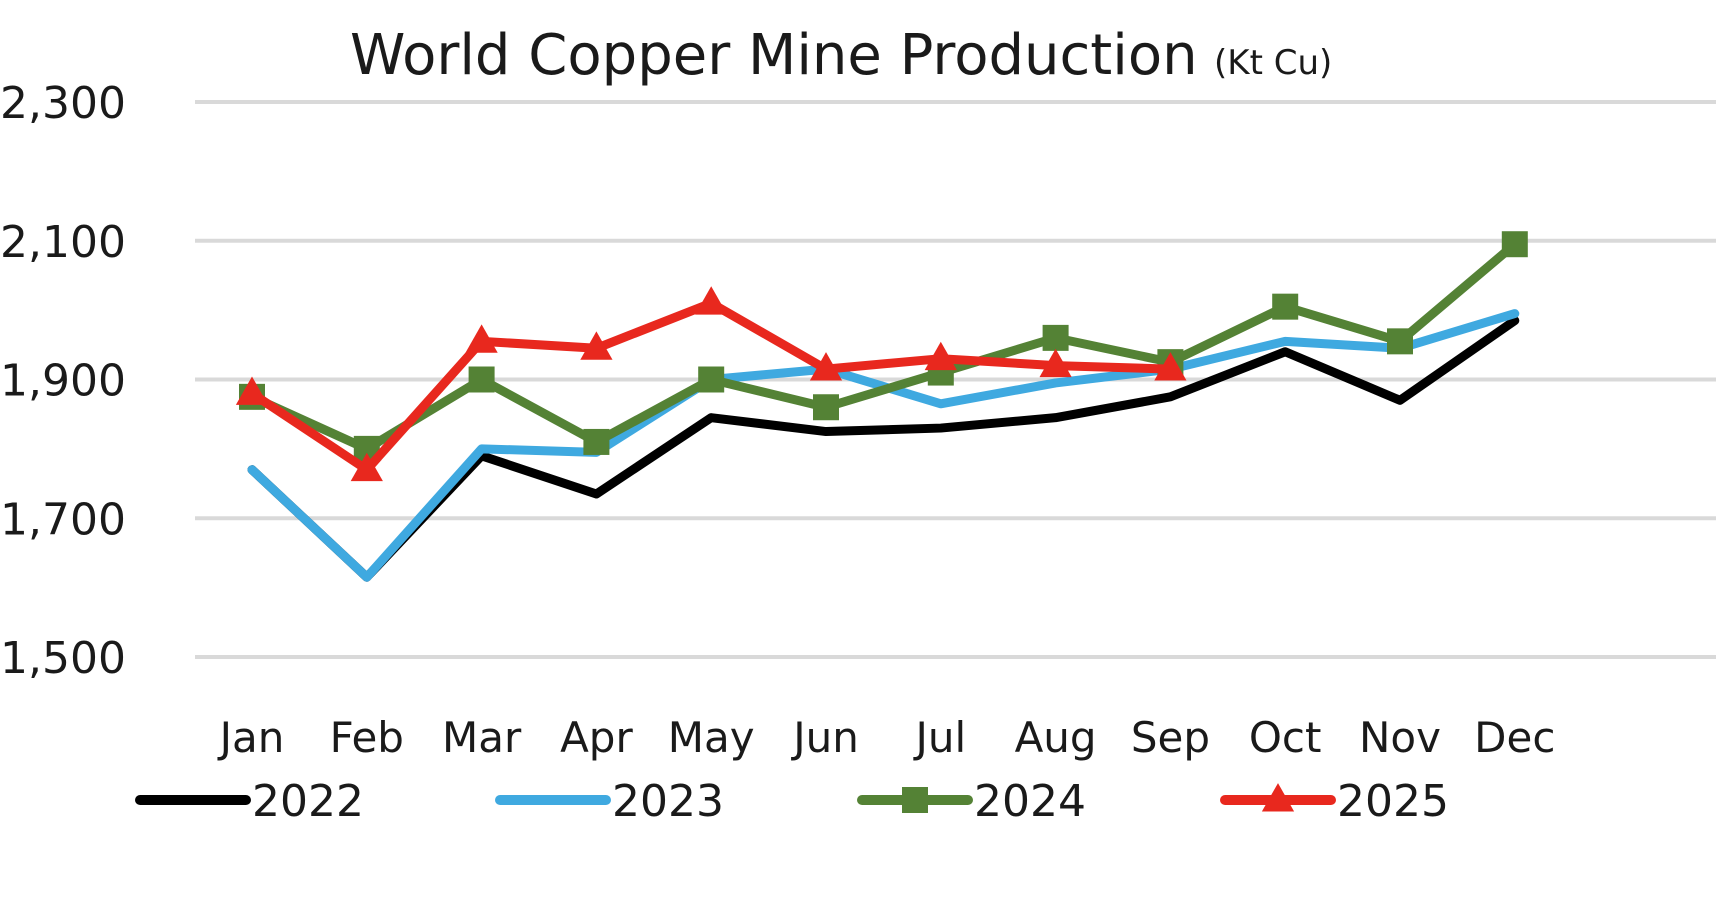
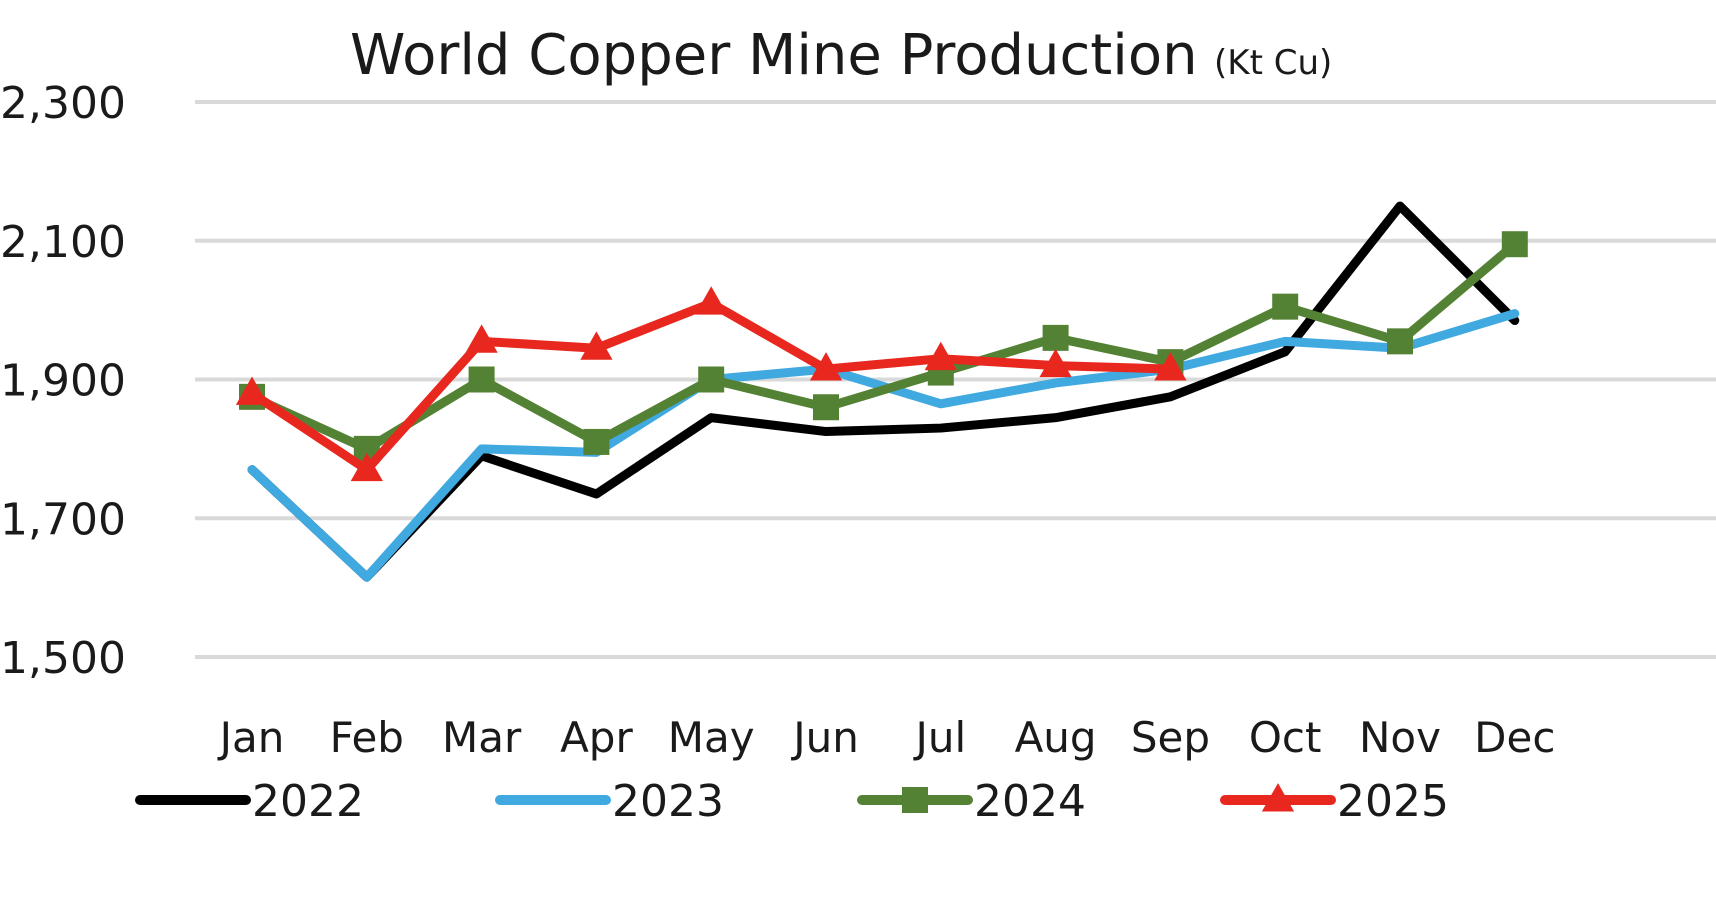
2022/Nov: 1870 -> 2150
